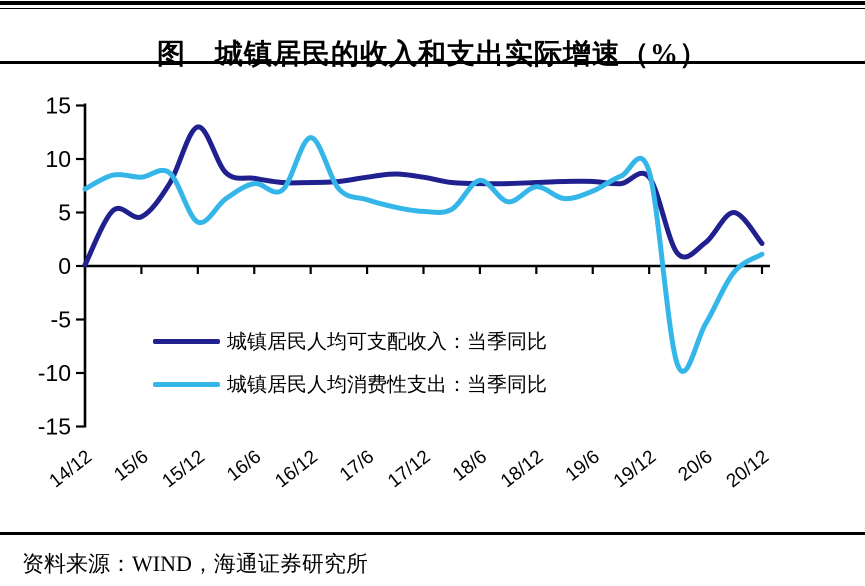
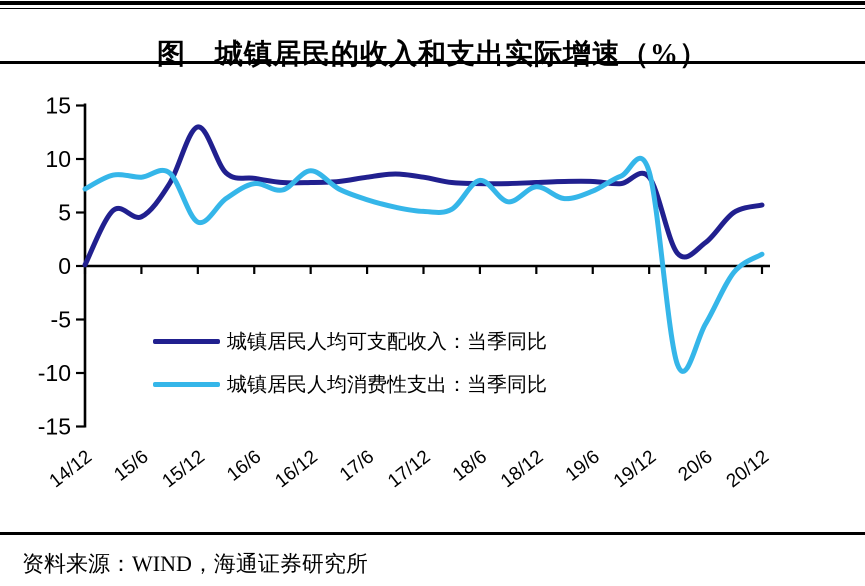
城镇居民人均消费性支出：当季同比/16/12: 12.0 -> 8.9
城镇居民人均可支配收入：当季同比/20/12: 2.1 -> 5.7
